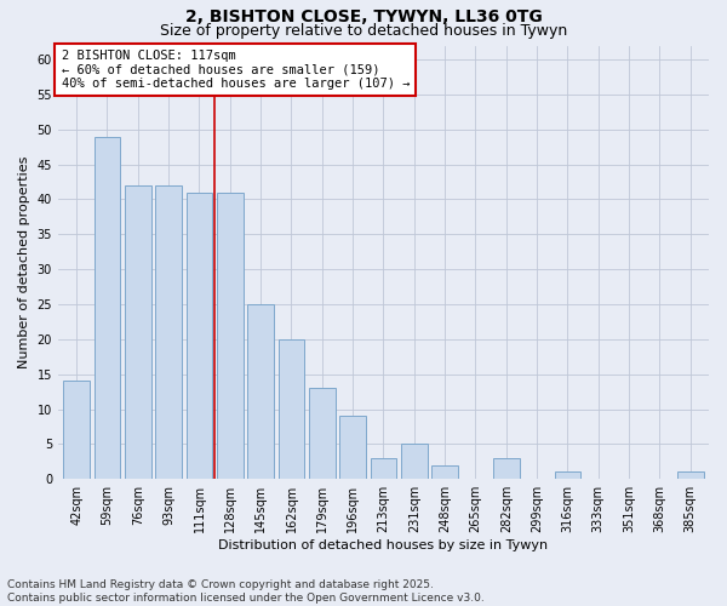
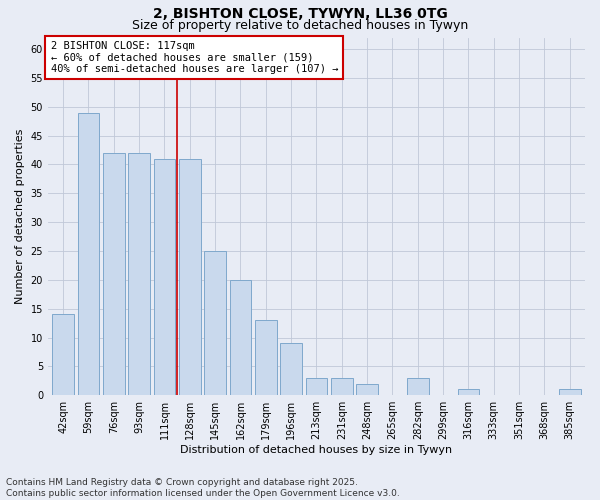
231sqm: 5 -> 3
